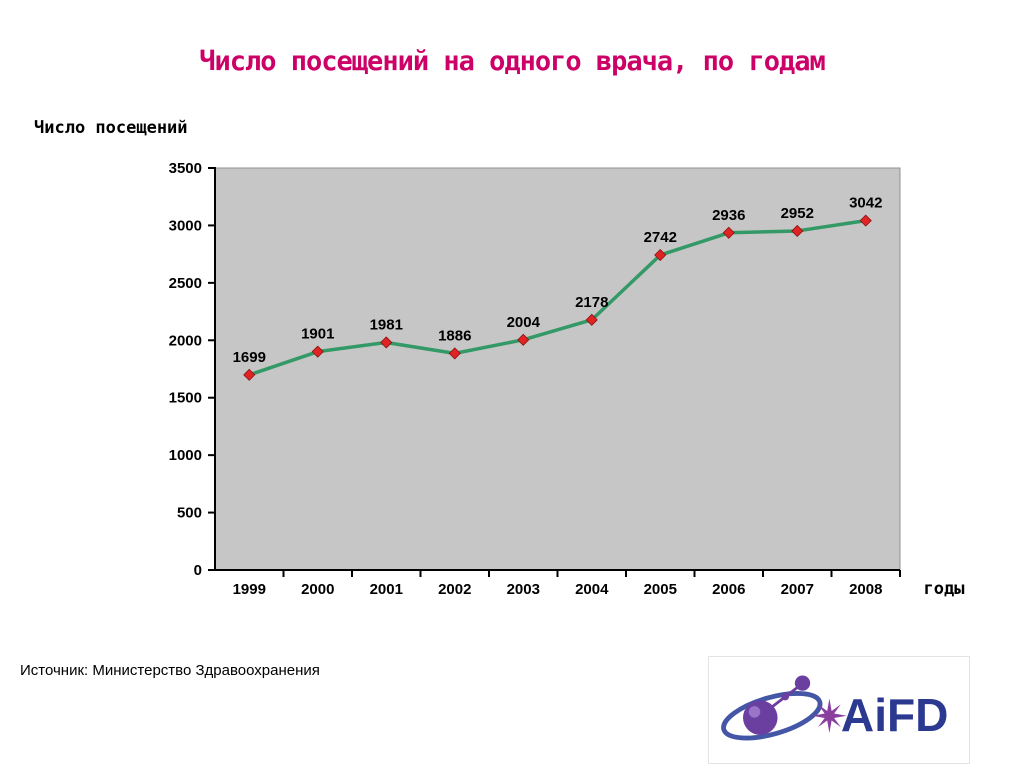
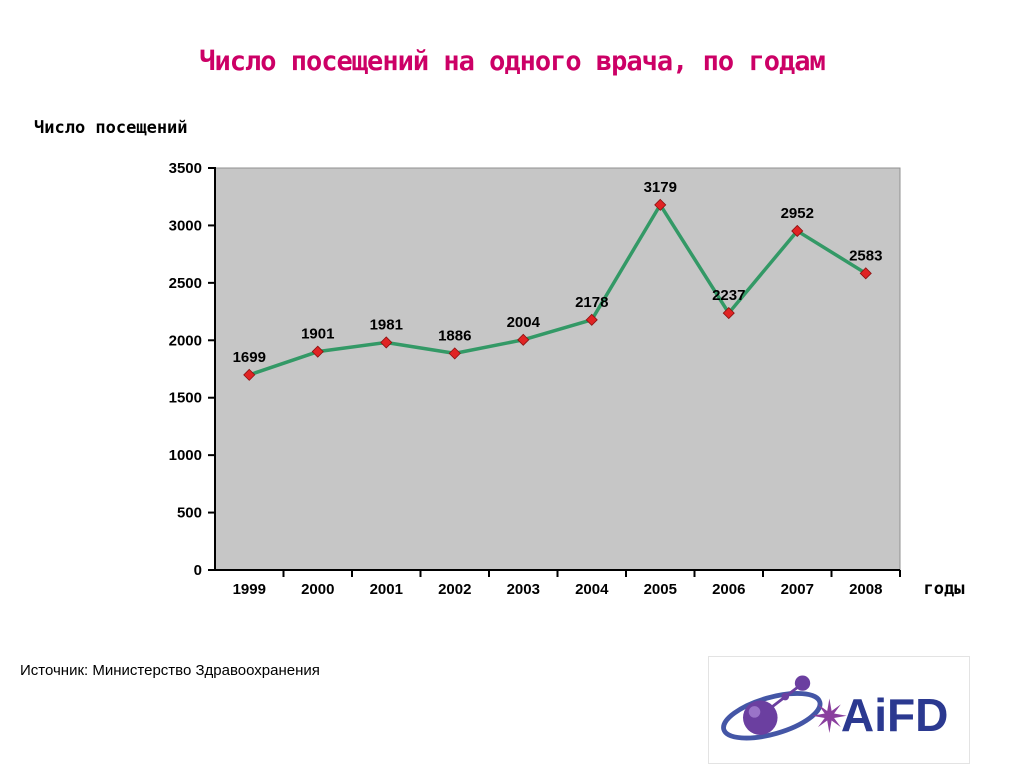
2005: 2742 -> 3179
2006: 2936 -> 2237
2008: 3042 -> 2583
